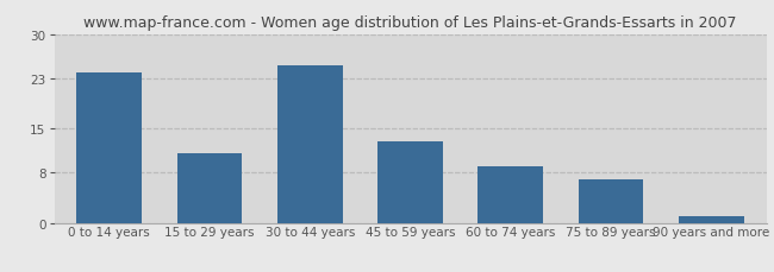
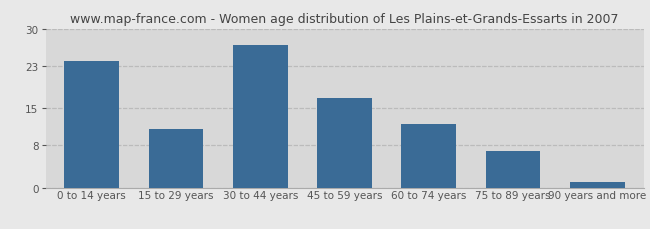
30 to 44 years: 25 -> 27
45 to 59 years: 13 -> 17
60 to 74 years: 9 -> 12
